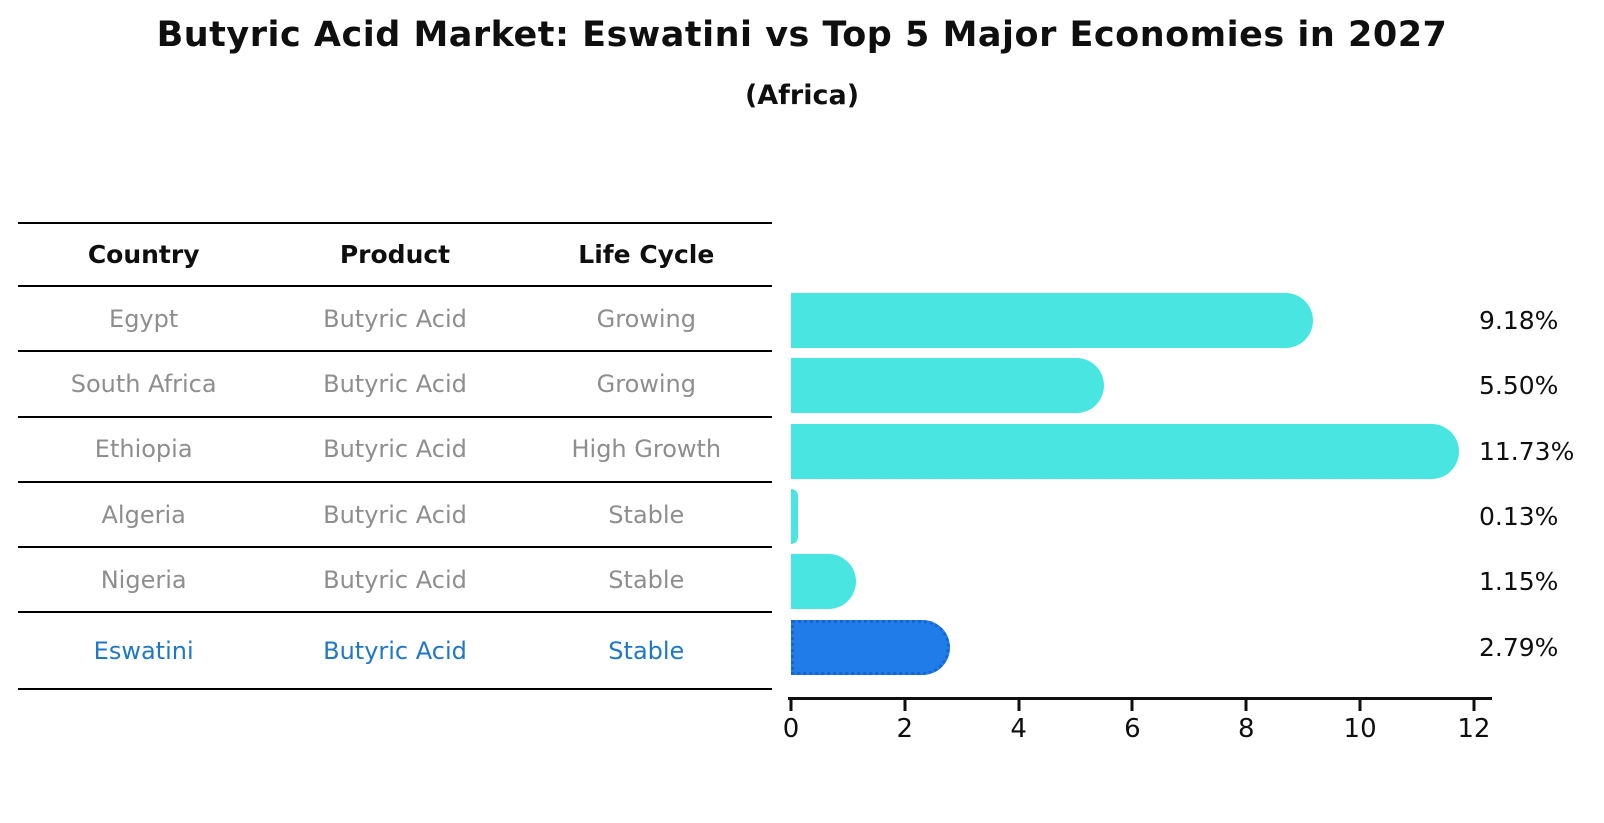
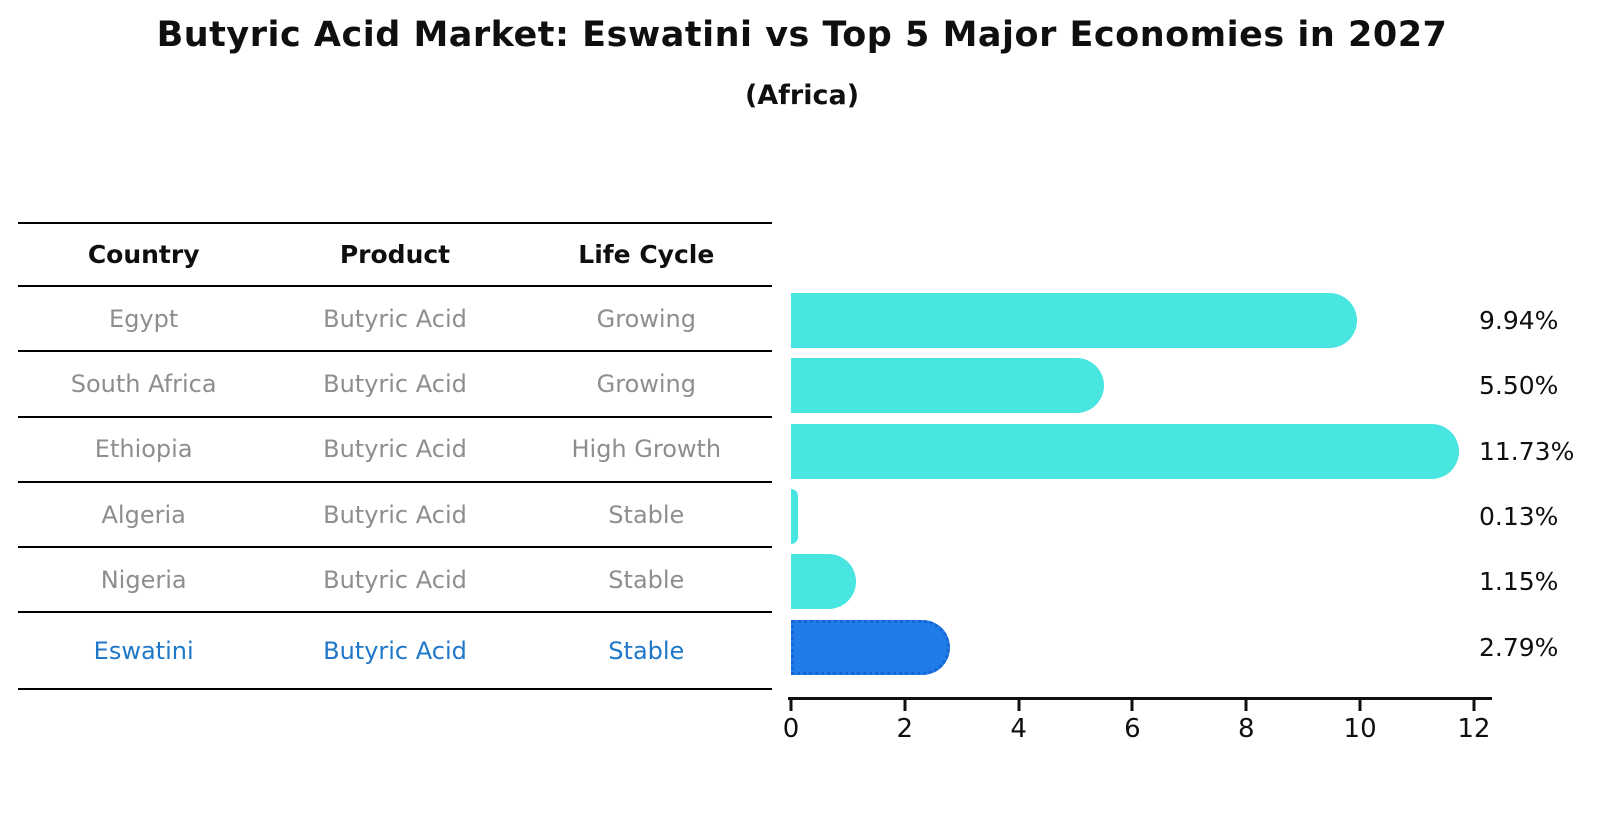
Egypt: 9.18% -> 9.94%
